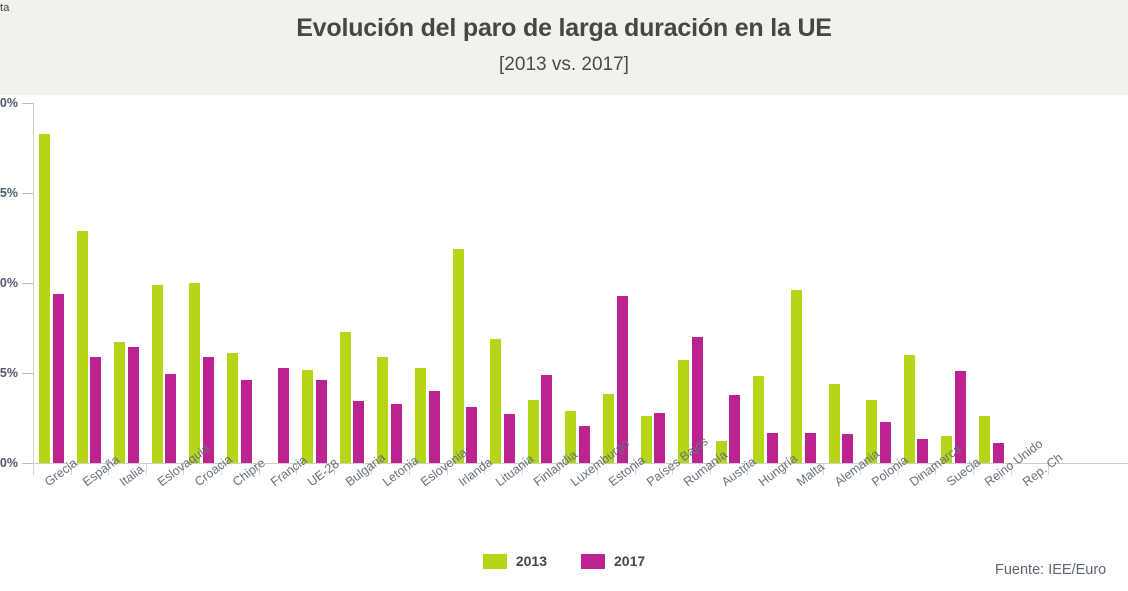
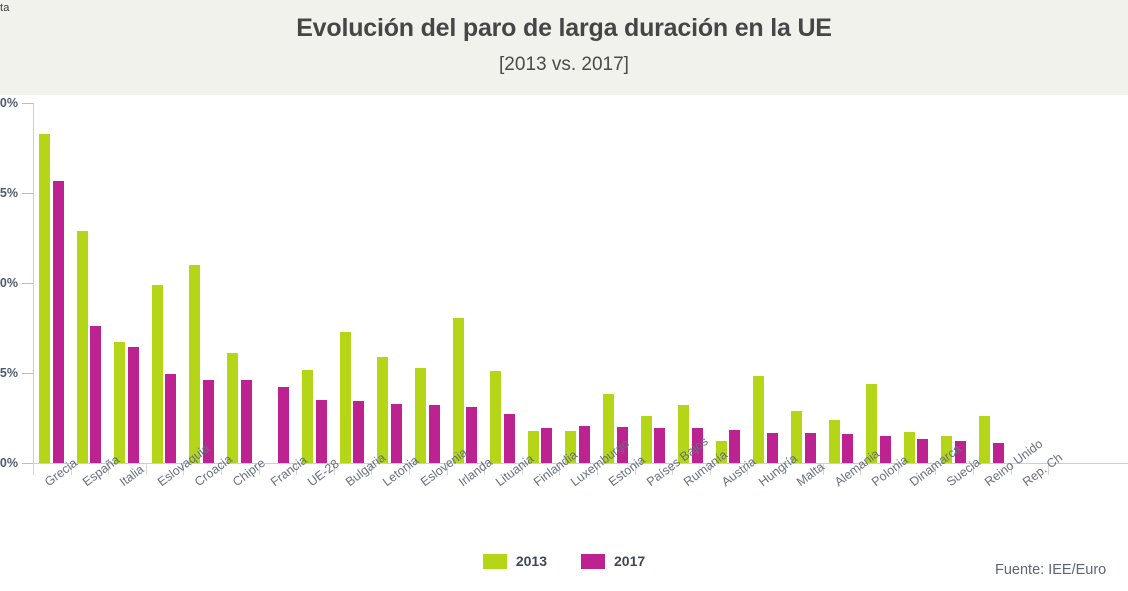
2017/Grecia: 9.4% -> 15.7%
2017/España: 5.9% -> 7.6%
2013/Croacia: 10.0% -> 11.0%
2017/Croacia: 5.9% -> 4.6%
2017/Francia: 5.3% -> 4.2%
2017/UE-28: 4.6% -> 3.5%
2017/Eslovenia: 4.0% -> 3.2%
2013/Irlanda: 11.9% -> 8.1%
2013/Lituania: 6.9% -> 5.1%
2013/Finlandia: 3.5% -> 1.8%
2017/Finlandia: 4.9% -> 1.9%
2013/Luxemburgo: 2.9% -> 1.8%
2017/Estonia: 9.3% -> 2.0%
2017/Países Bajos: 2.8% -> 1.9%
2013/Rumanía: 5.7% -> 3.2%
2017/Rumanía: 7.0% -> 1.9%
2017/Austria: 3.8% -> 1.9%
2013/Malta: 9.6% -> 2.9%
2013/Alemania: 4.4% -> 2.4%
2013/Polonia: 3.5% -> 4.4%
2017/Polonia: 2.3% -> 1.5%
2013/Dinamarca: 6.0% -> 1.8%
2017/Suecia: 5.1% -> 1.2%
